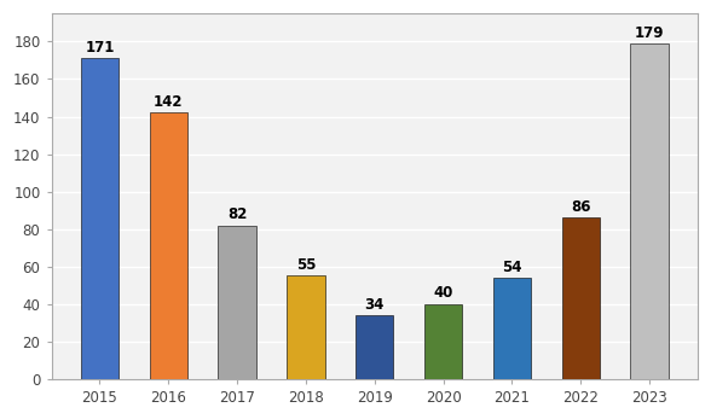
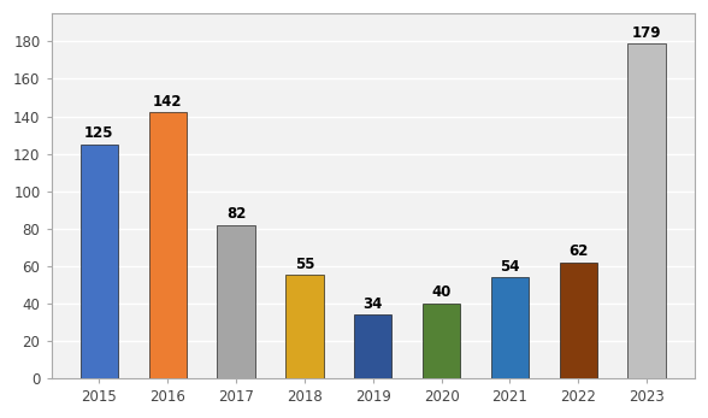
2015: 171 -> 125
2022: 86 -> 62
